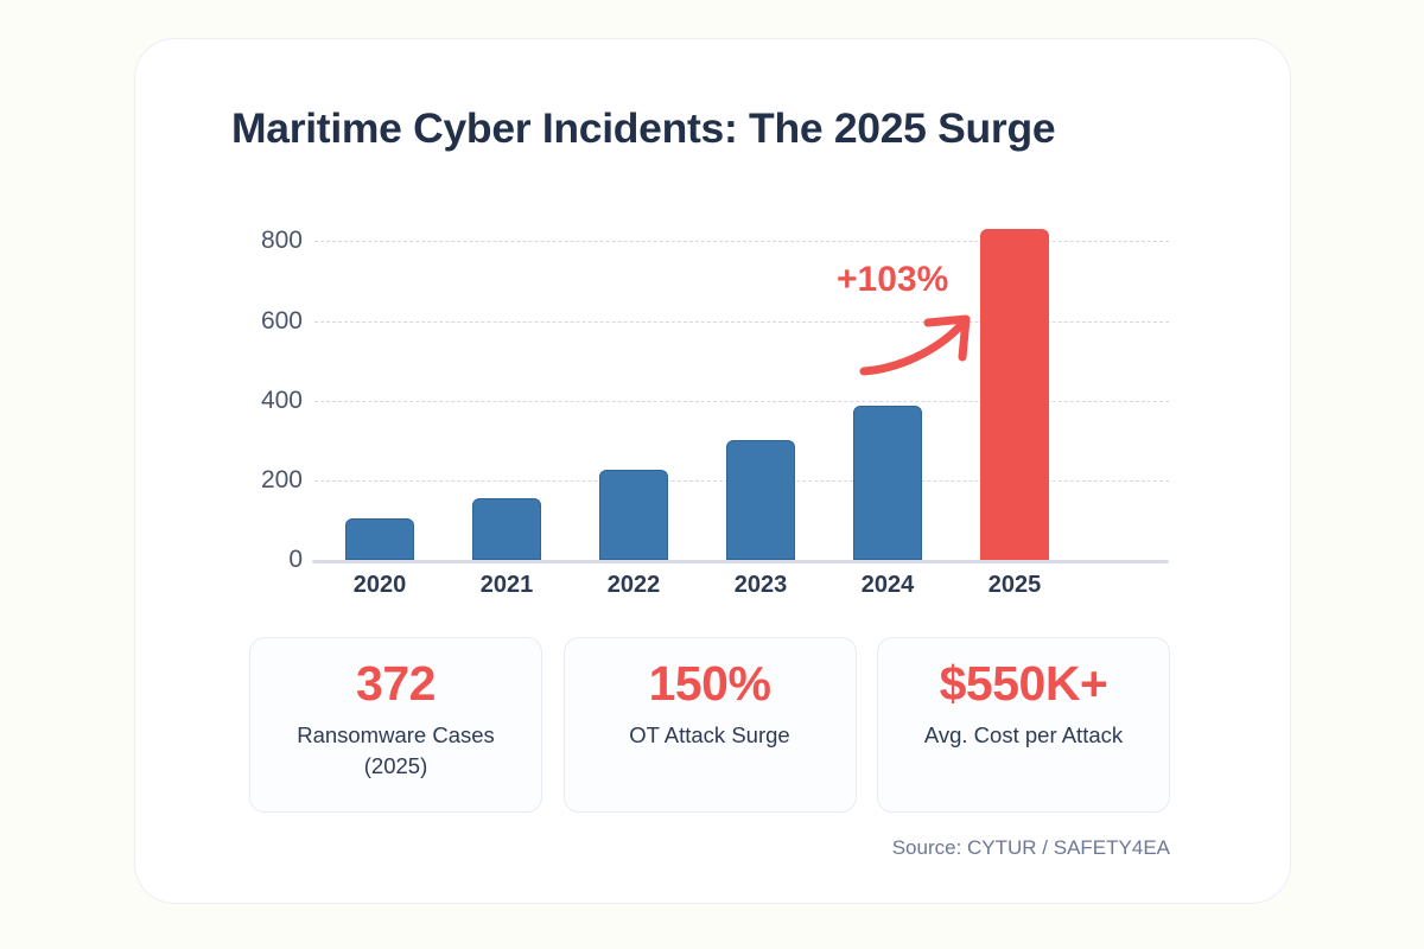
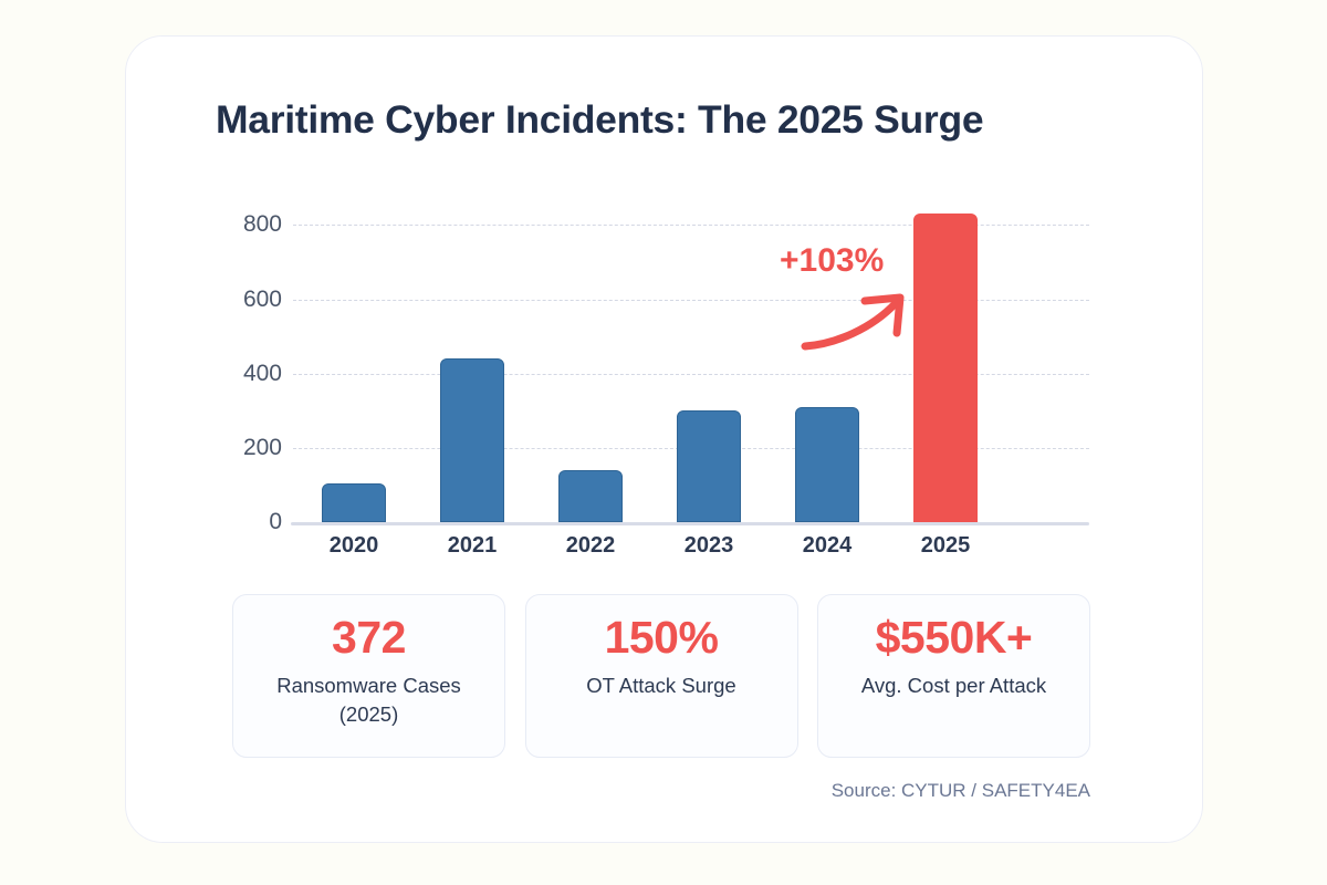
2021: 160 -> 440
2022: 220 -> 140
2024: 390 -> 310
